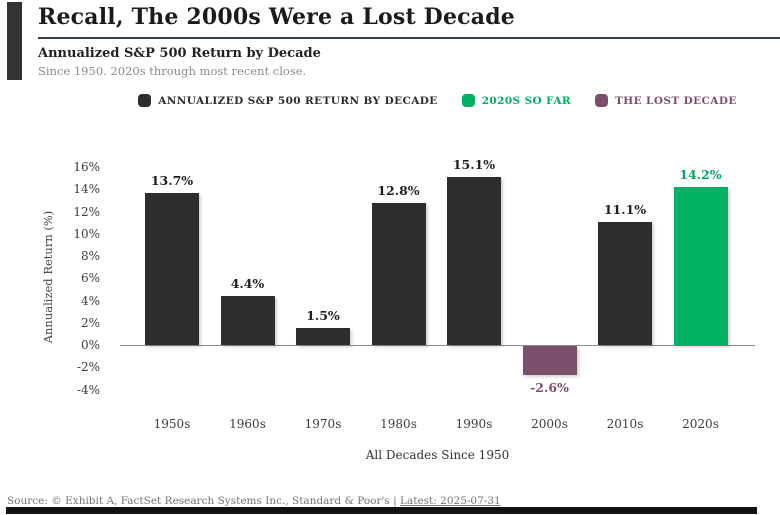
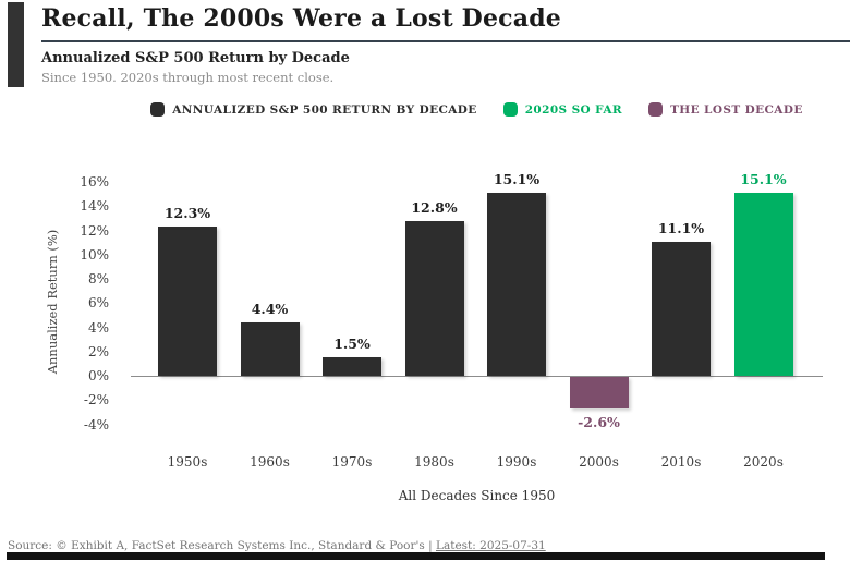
1950s: 13.7% -> 12.3%
2020s: 14.2% -> 15.1%
